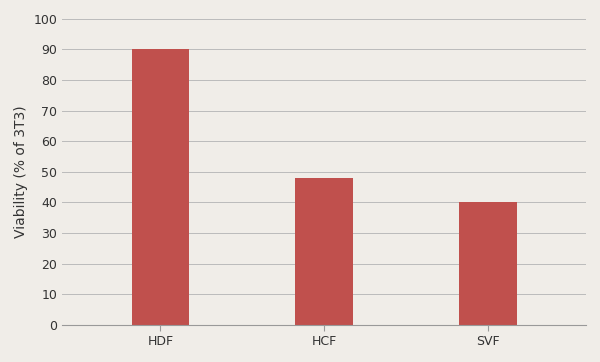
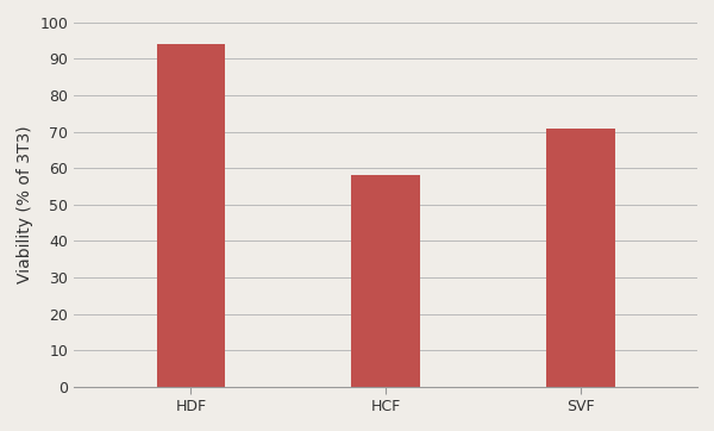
HDF: 90 -> 94
HCF: 48 -> 58
SVF: 40 -> 71
